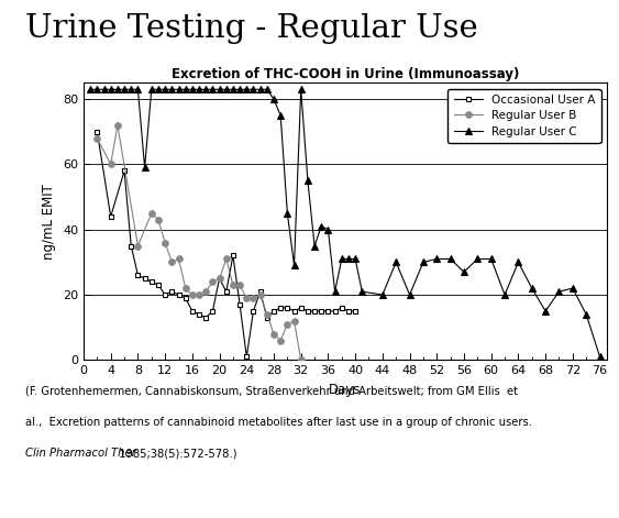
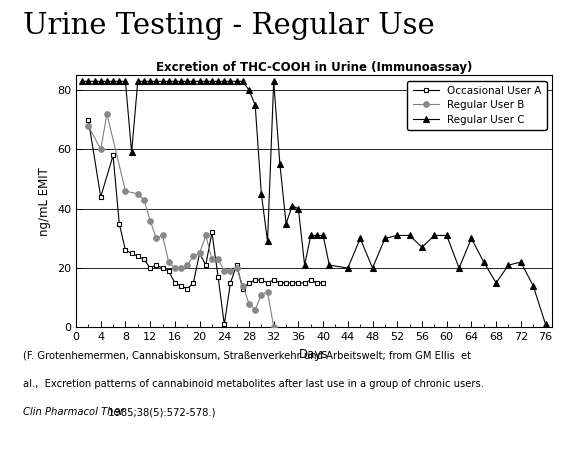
Regular User B/8: 35 -> 46
